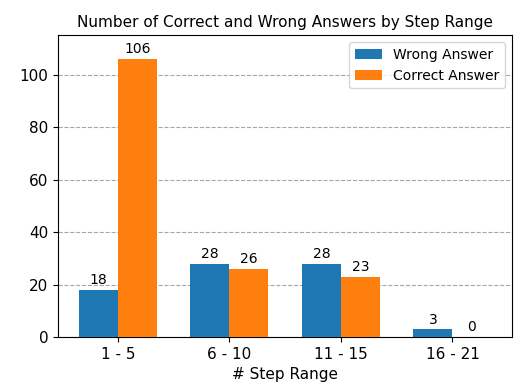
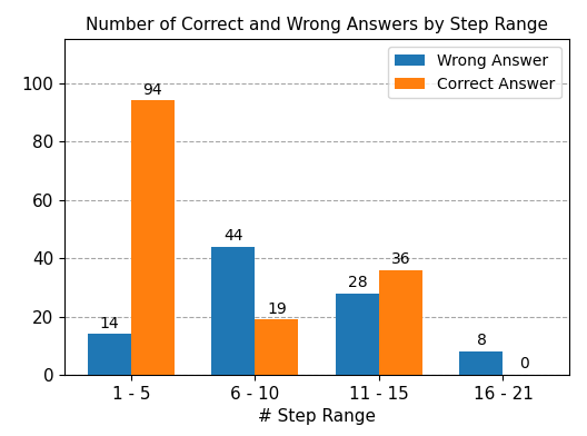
Wrong Answer/1 - 5: 18 -> 14
Correct Answer/1 - 5: 106 -> 94
Wrong Answer/6 - 10: 28 -> 44
Correct Answer/6 - 10: 26 -> 19
Correct Answer/11 - 15: 23 -> 36
Wrong Answer/16 - 21: 3 -> 8
